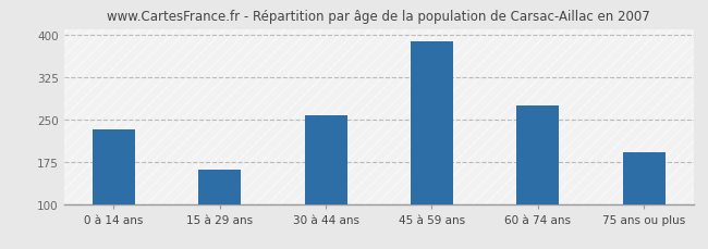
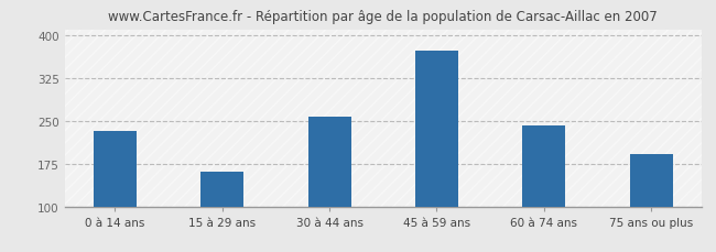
45 à 59 ans: 388 -> 373
60 à 74 ans: 274 -> 242
